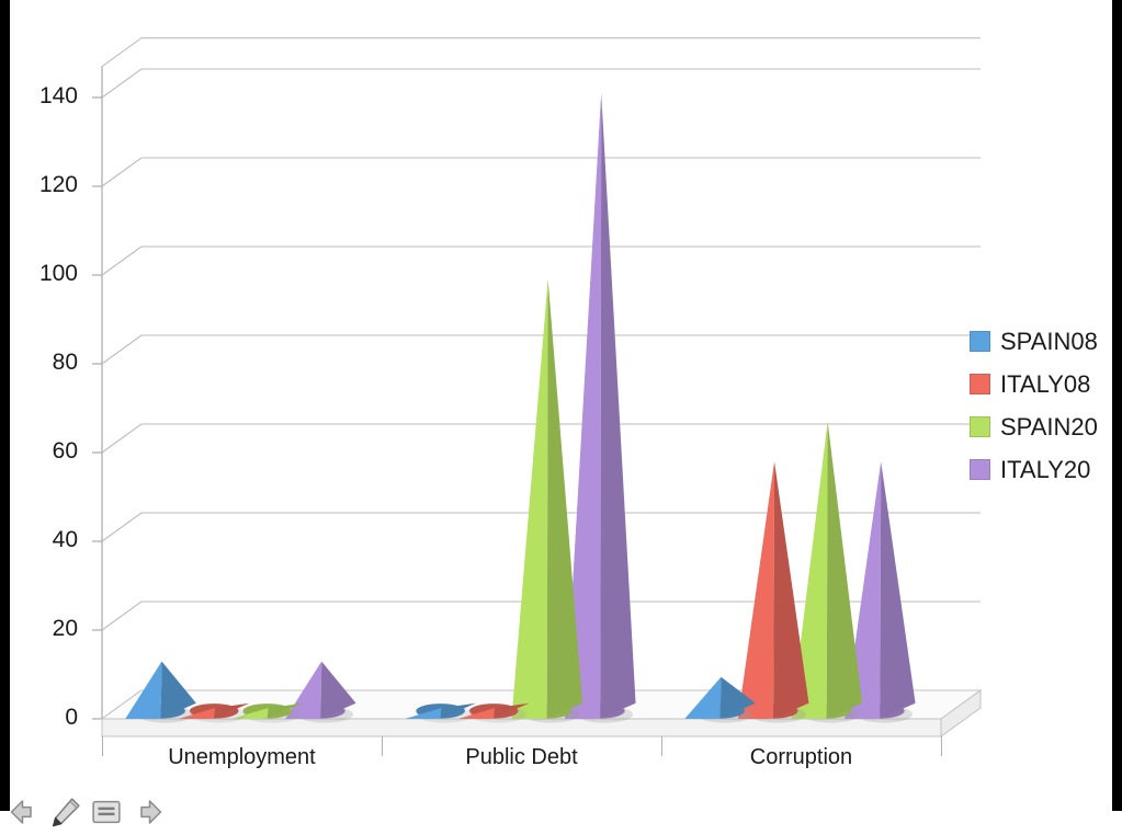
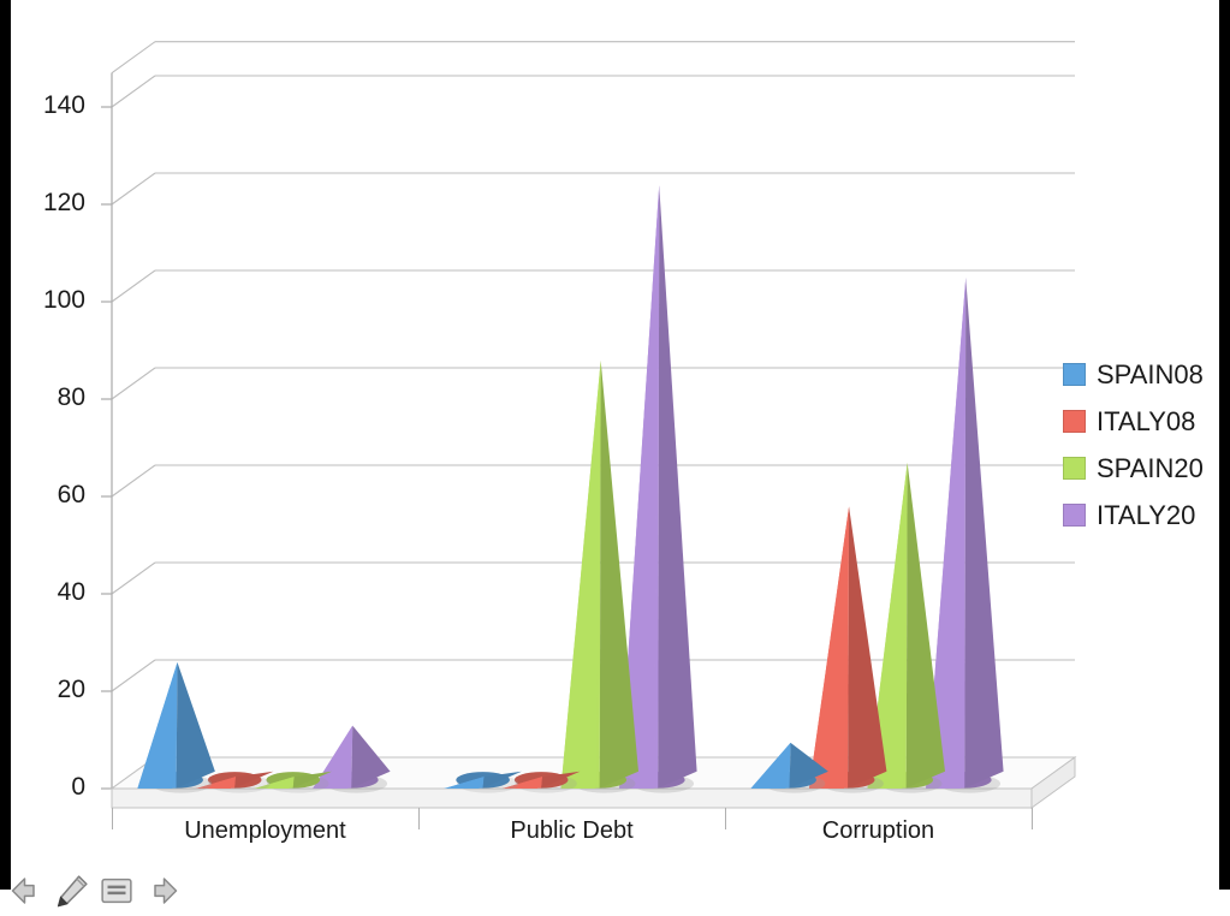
SPAIN08/Unemployment: 11 -> 24
SPAIN20/Public Debt: 97 -> 86
ITALY20/Public Debt: 139 -> 122
ITALY20/Corruption: 56 -> 103
